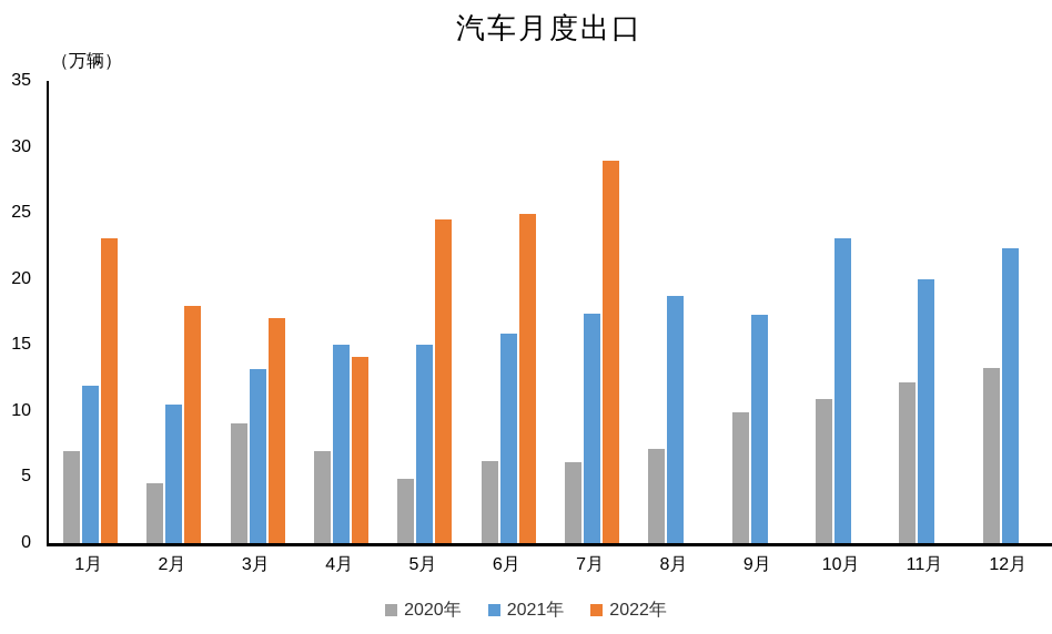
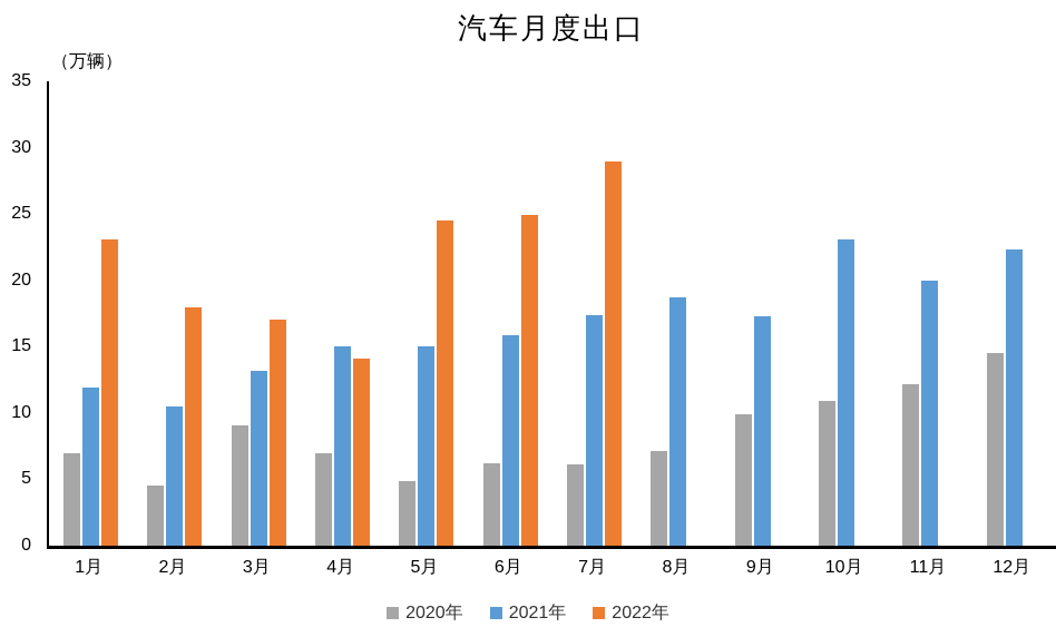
2020年/12月: 13.3 -> 14.5
